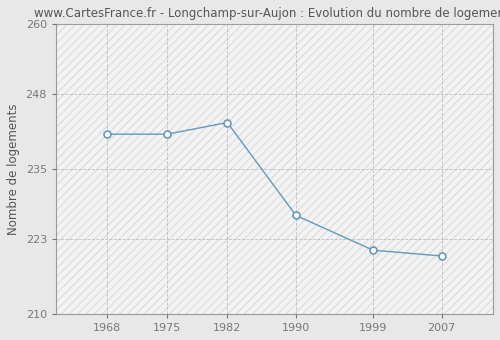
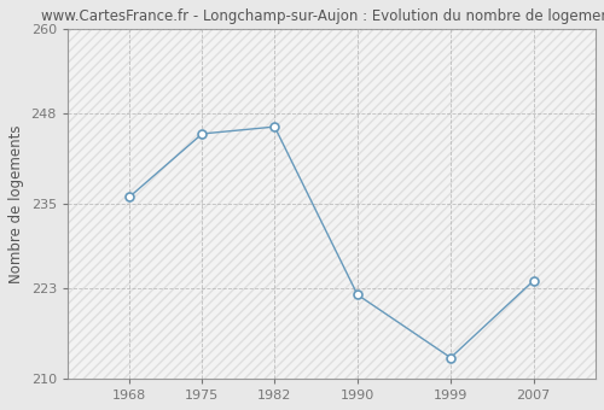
1968: 241 -> 236
1975: 241 -> 245
1982: 243 -> 246
1990: 227 -> 222
1999: 221 -> 213
2007: 220 -> 224
